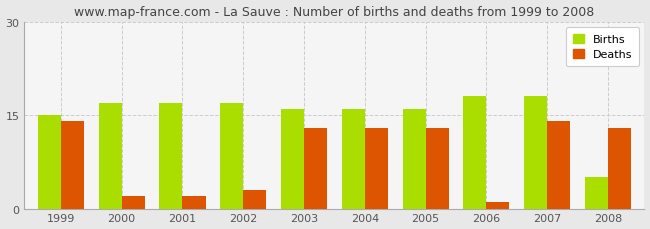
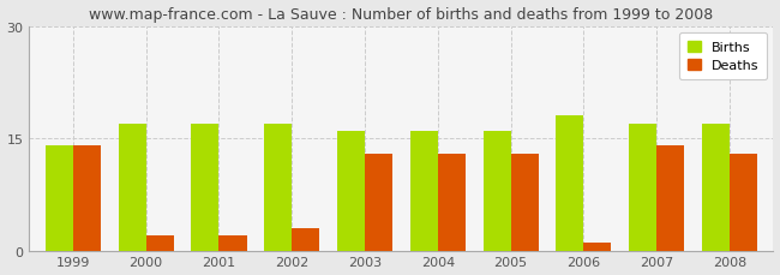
Births/1999: 15 -> 14
Births/2007: 18 -> 17
Births/2008: 5 -> 17
